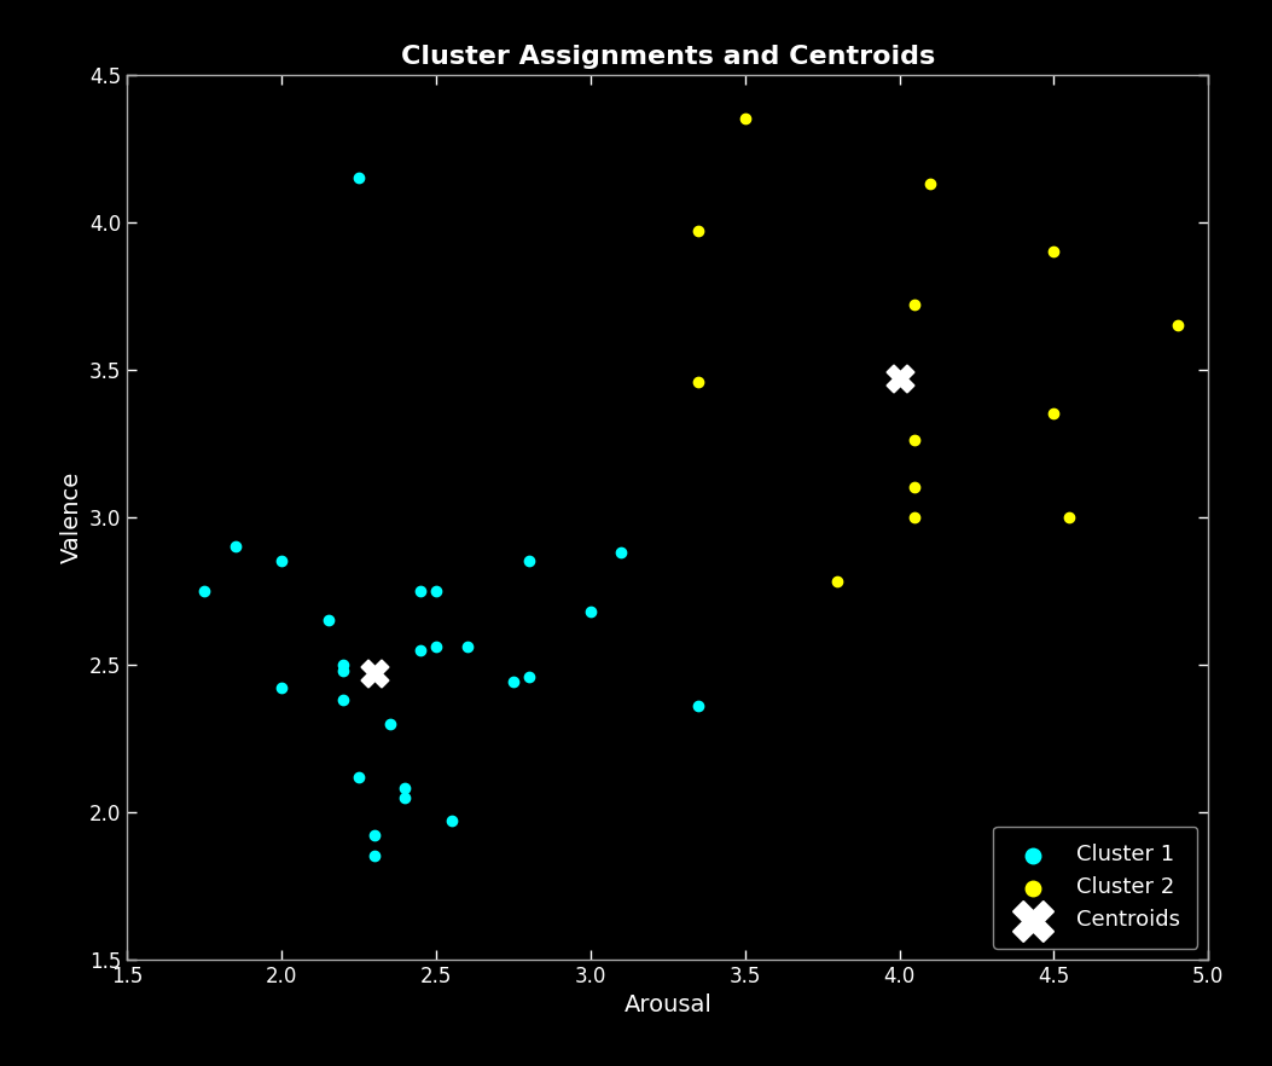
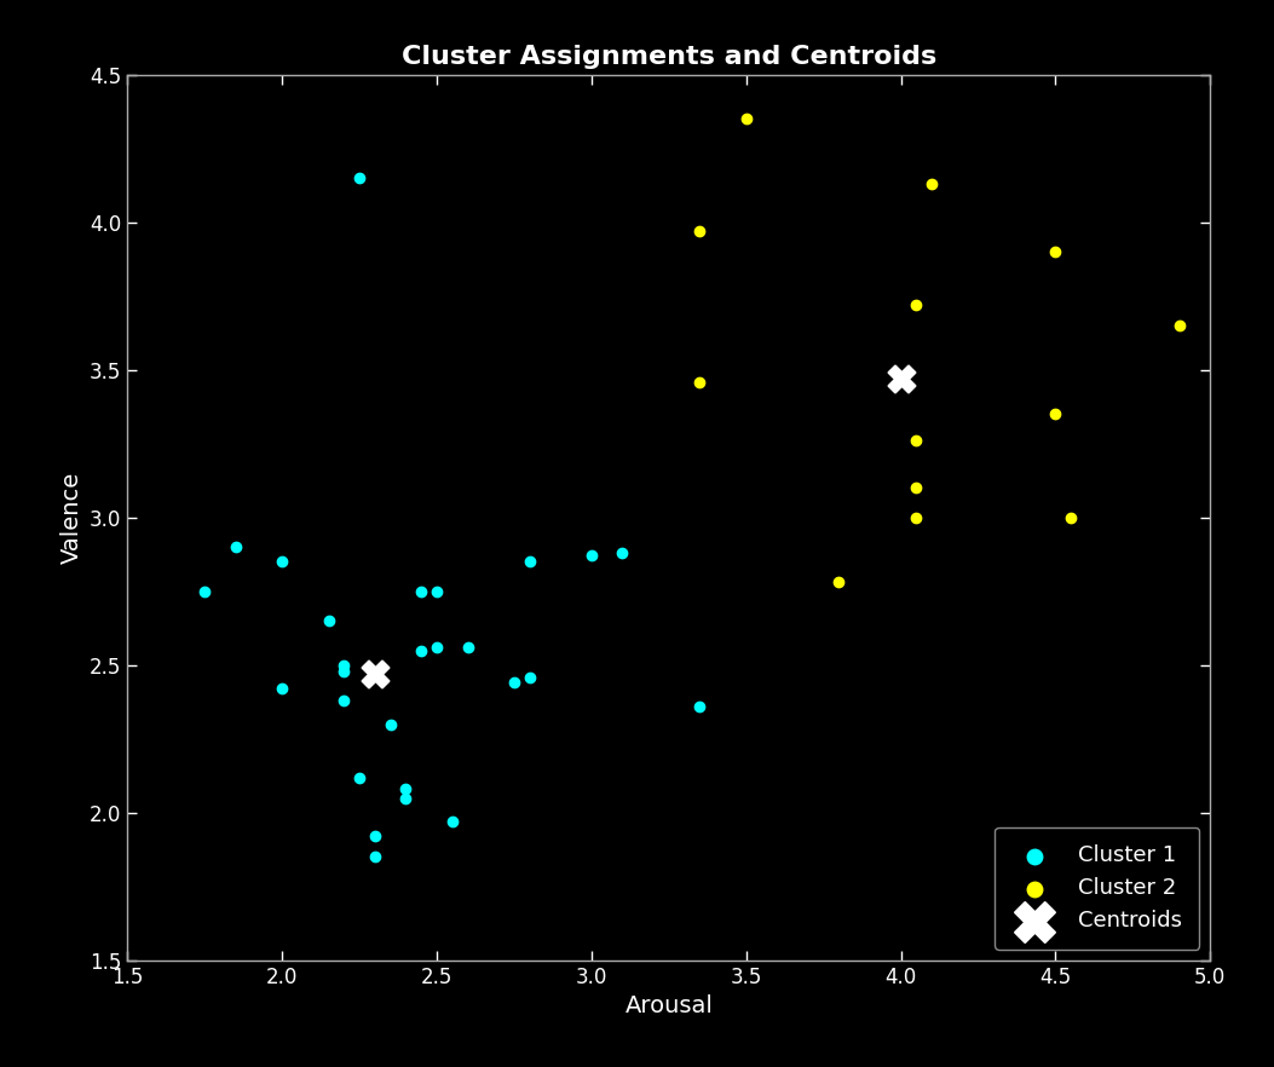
Cluster 1/3.0: 2.68 -> 2.87
